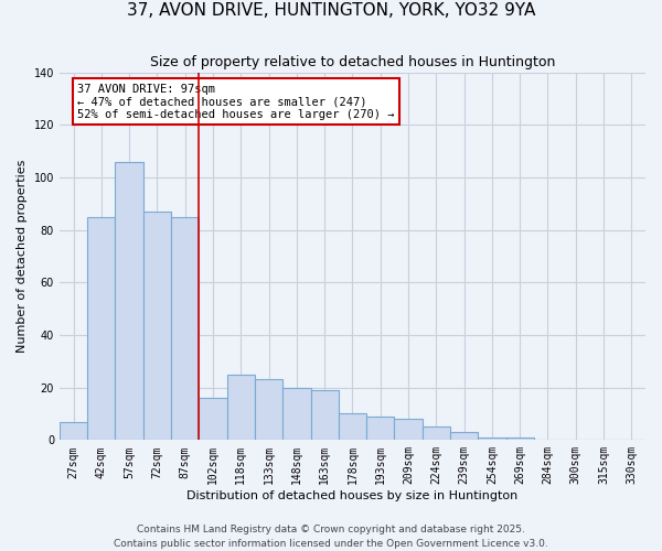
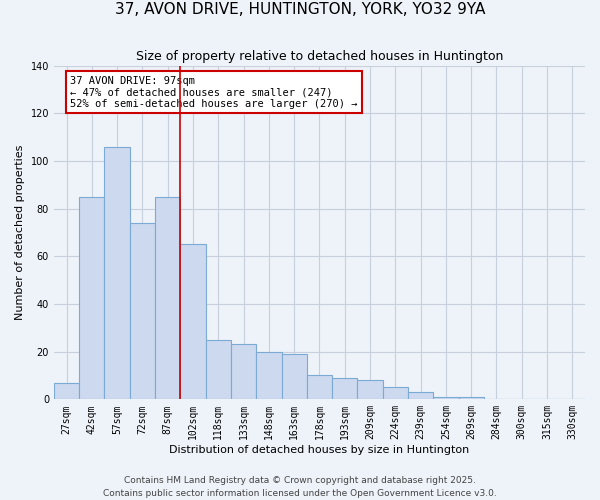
72sqm: 87 -> 74
102sqm: 16 -> 65
